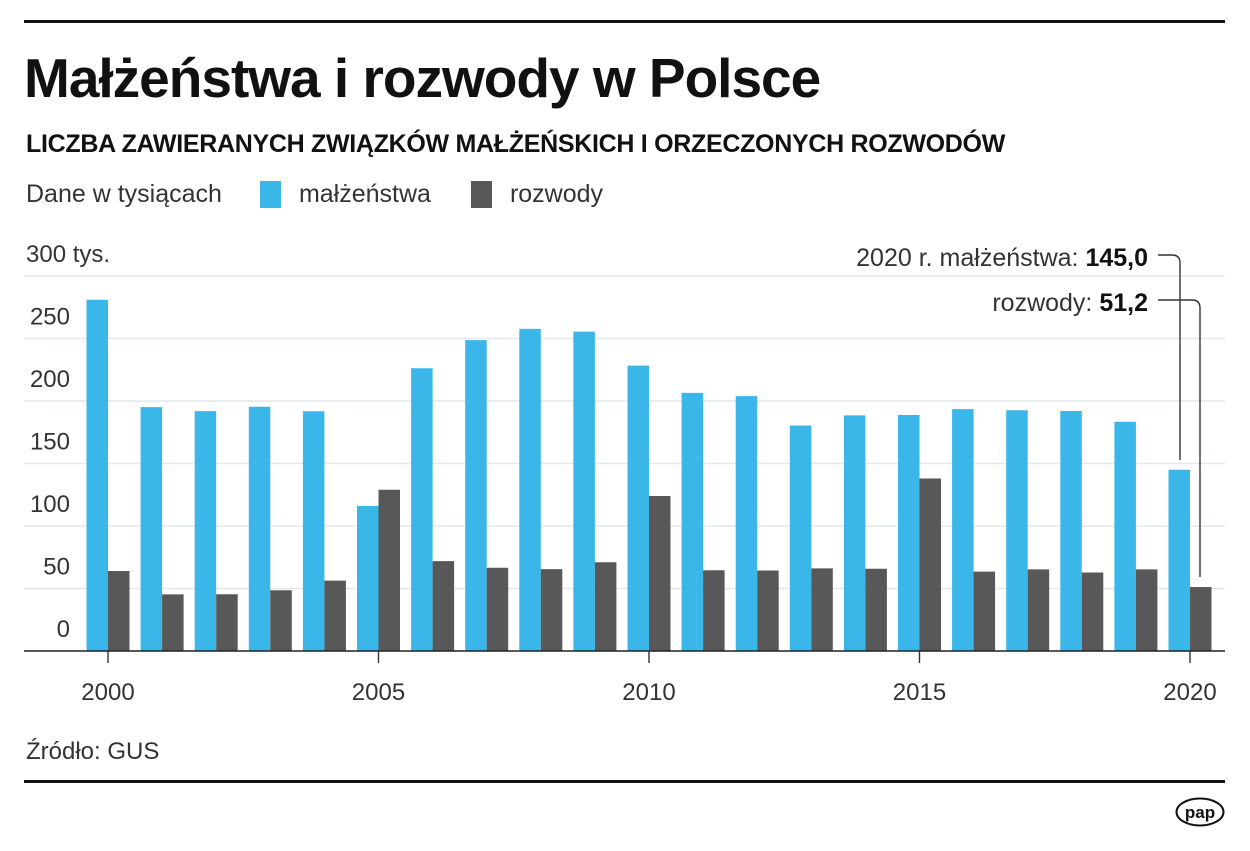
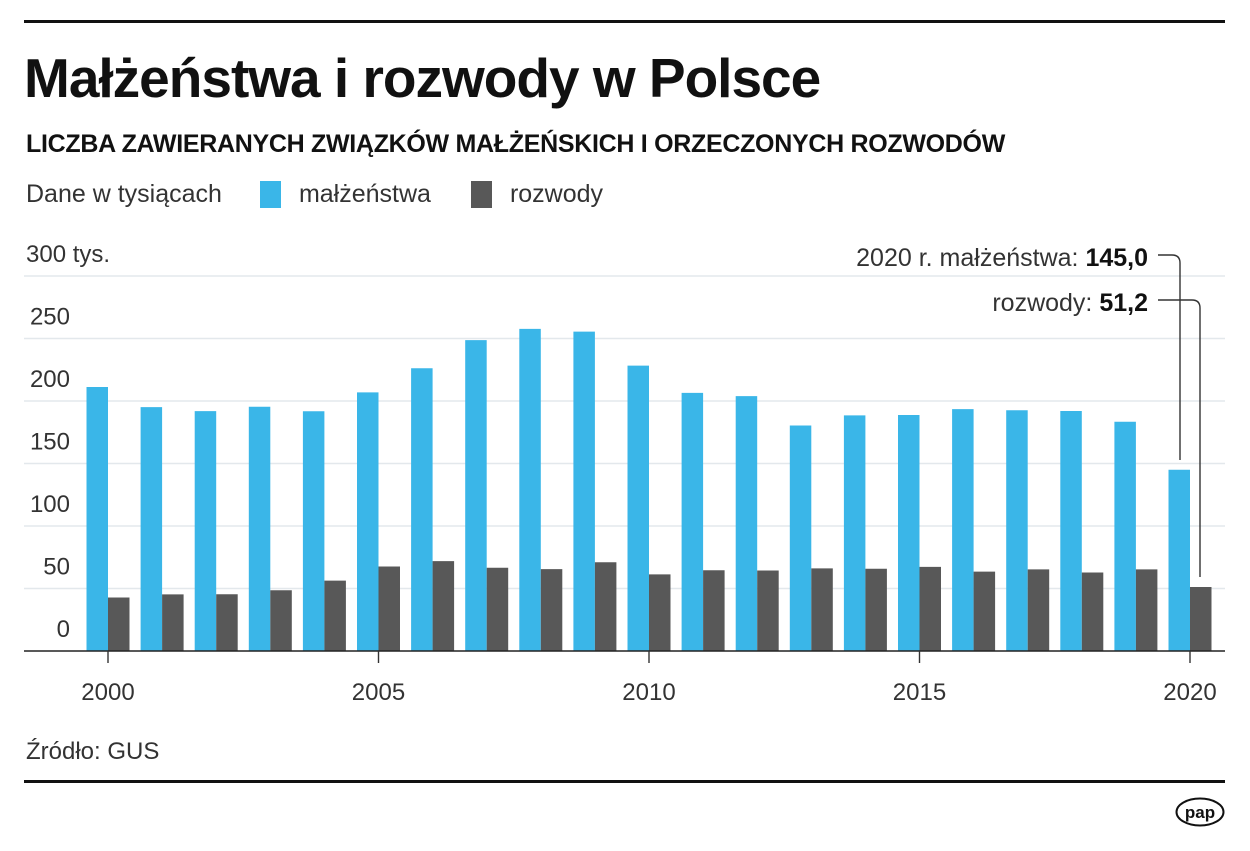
małżeństwa/2000: 281 -> 211
rozwody/2000: 64 -> 43
małżeństwa/2005: 116 -> 207
rozwody/2005: 129 -> 68
rozwody/2010: 124 -> 61
rozwody/2015: 138 -> 67
